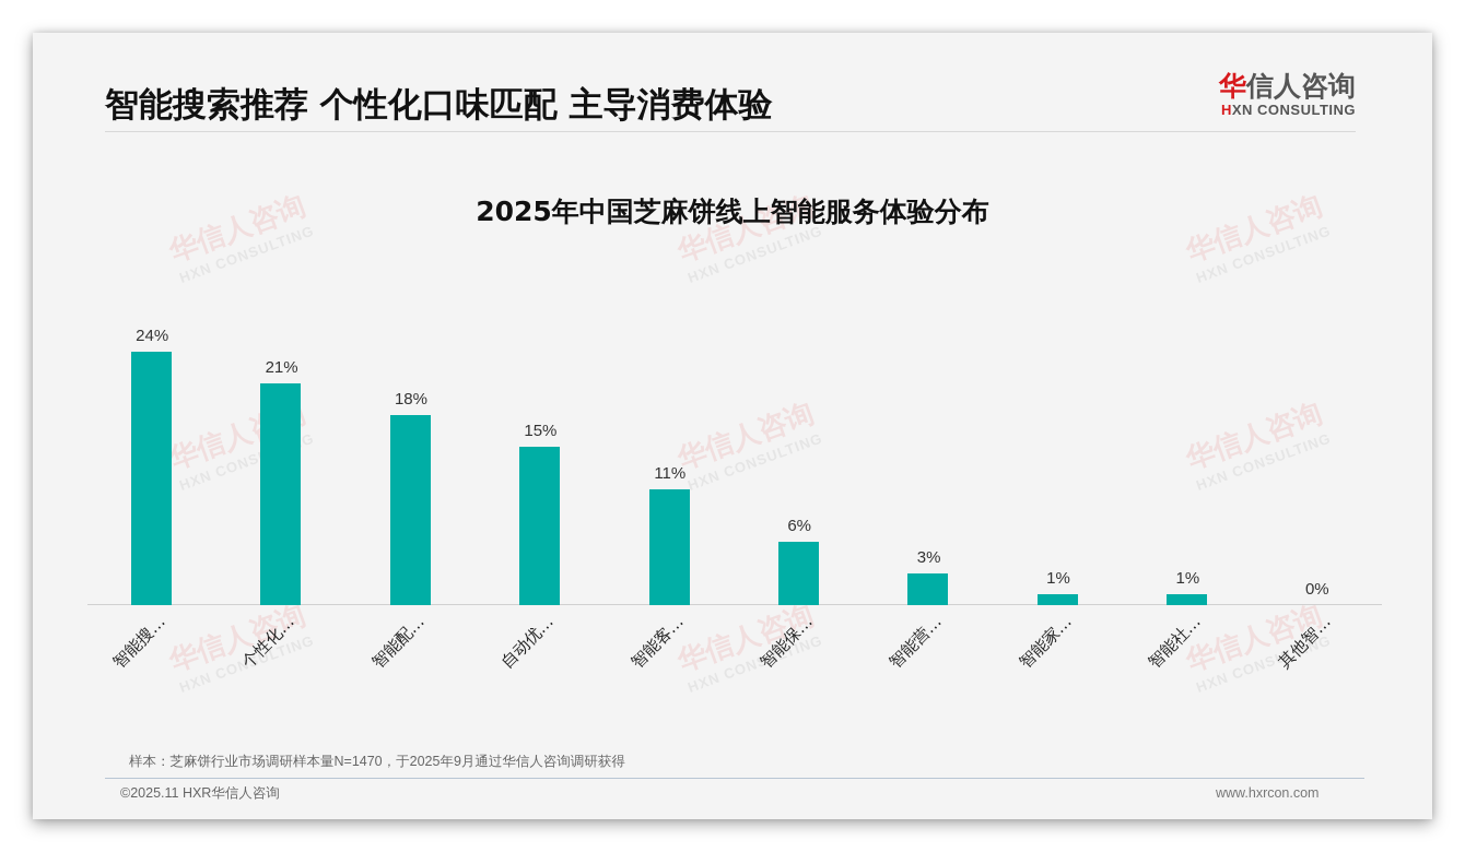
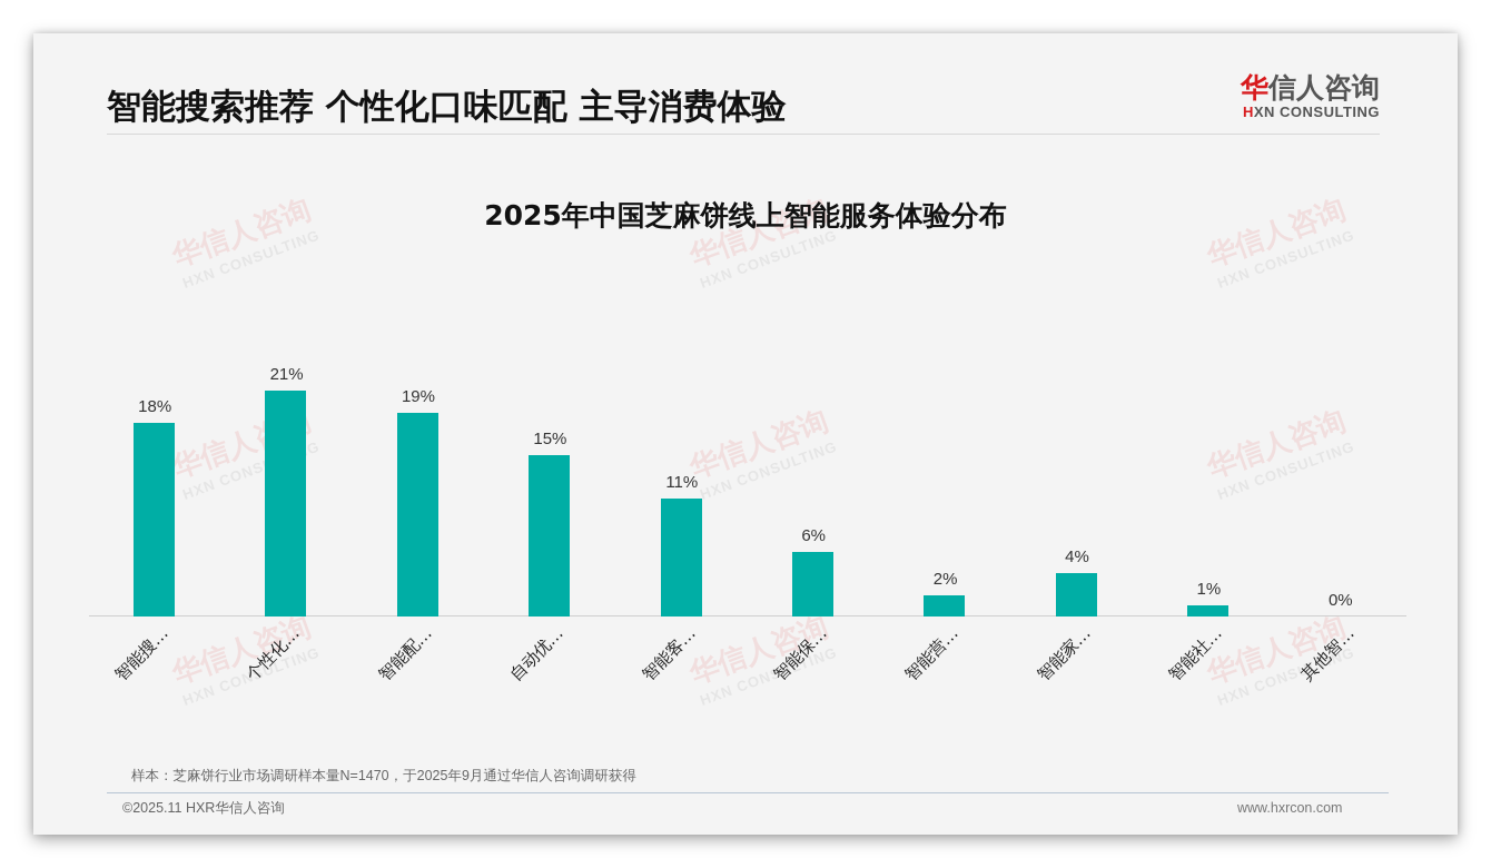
智能搜…: 24% -> 18%
智能配…: 18% -> 19%
智能营…: 3% -> 2%
智能家…: 1% -> 4%
